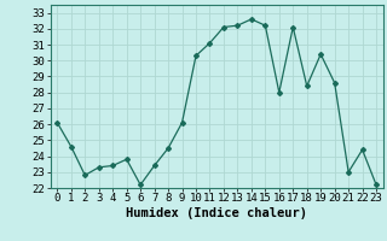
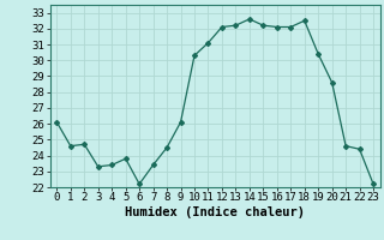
2: 22.8 -> 24.7
16: 28.0 -> 32.1
18: 28.4 -> 32.5
21: 23.0 -> 24.6
